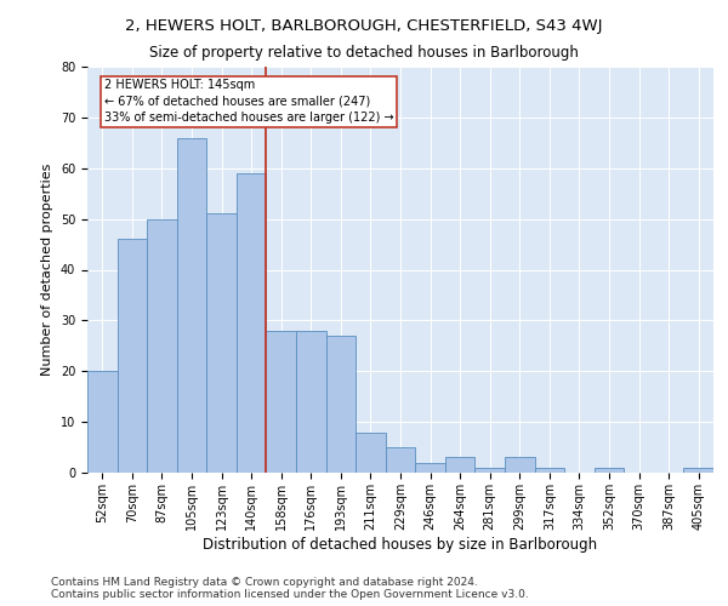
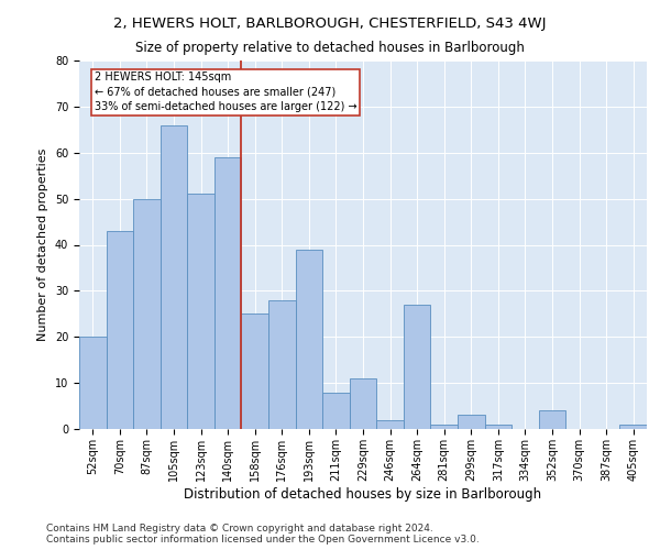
70sqm: 46 -> 43
158sqm: 28 -> 25
193sqm: 27 -> 39
229sqm: 5 -> 11
264sqm: 3 -> 27
352sqm: 1 -> 4
